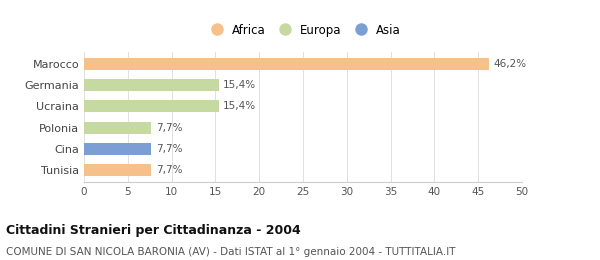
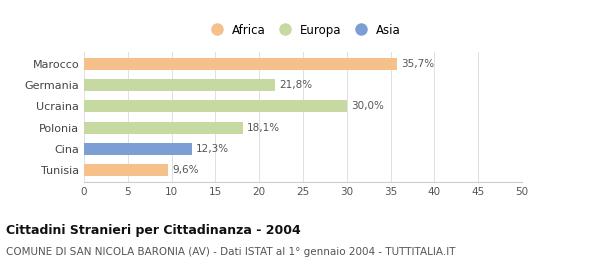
Marocco: 46,2% -> 35,7%
Germania: 15,4% -> 21,8%
Ucraina: 15,4% -> 30,0%
Polonia: 7,7% -> 18,1%
Cina: 7,7% -> 12,3%
Tunisia: 7,7% -> 9,6%
